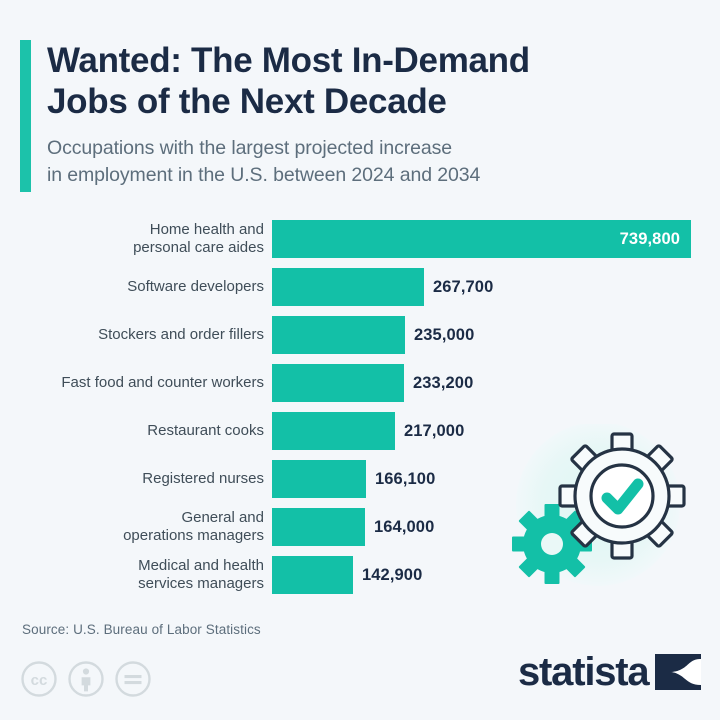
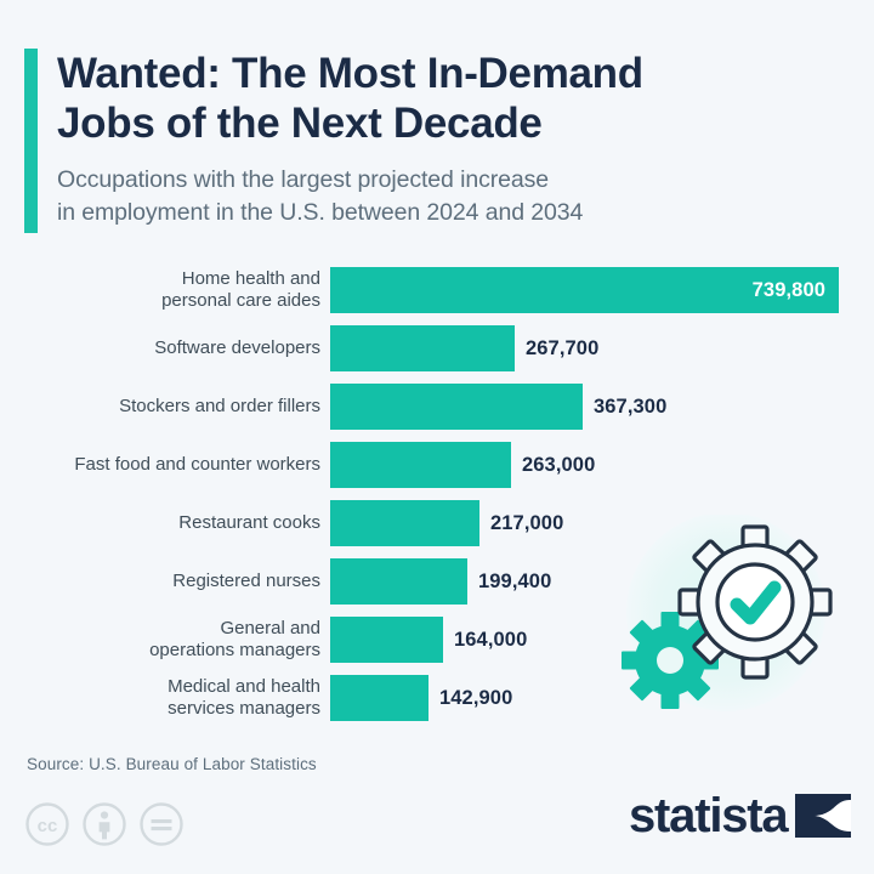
Stockers and order fillers: 235,000 -> 367,300
Fast food and counter workers: 233,200 -> 263,000
Registered nurses: 166,100 -> 199,400
